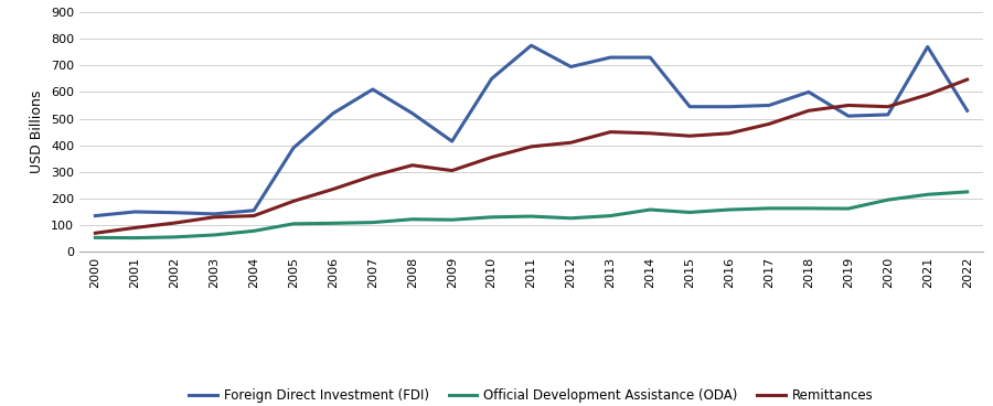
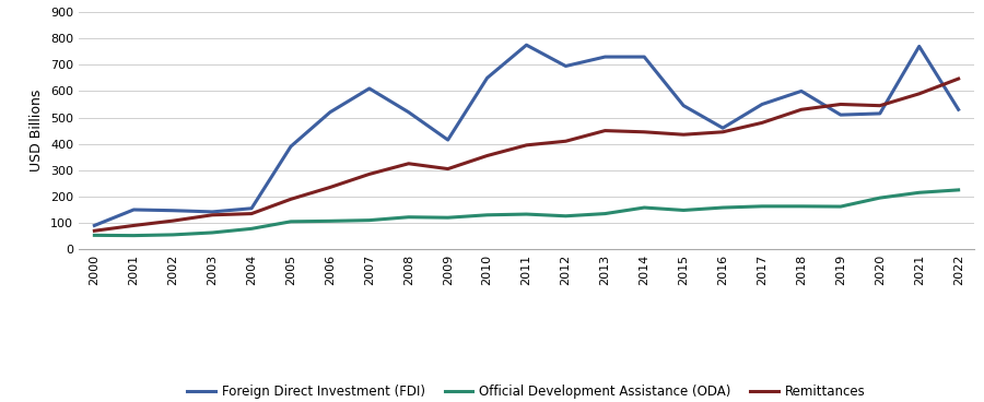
Foreign Direct Investment (FDI)/2000: 135 -> 90
Foreign Direct Investment (FDI)/2016: 545 -> 460
